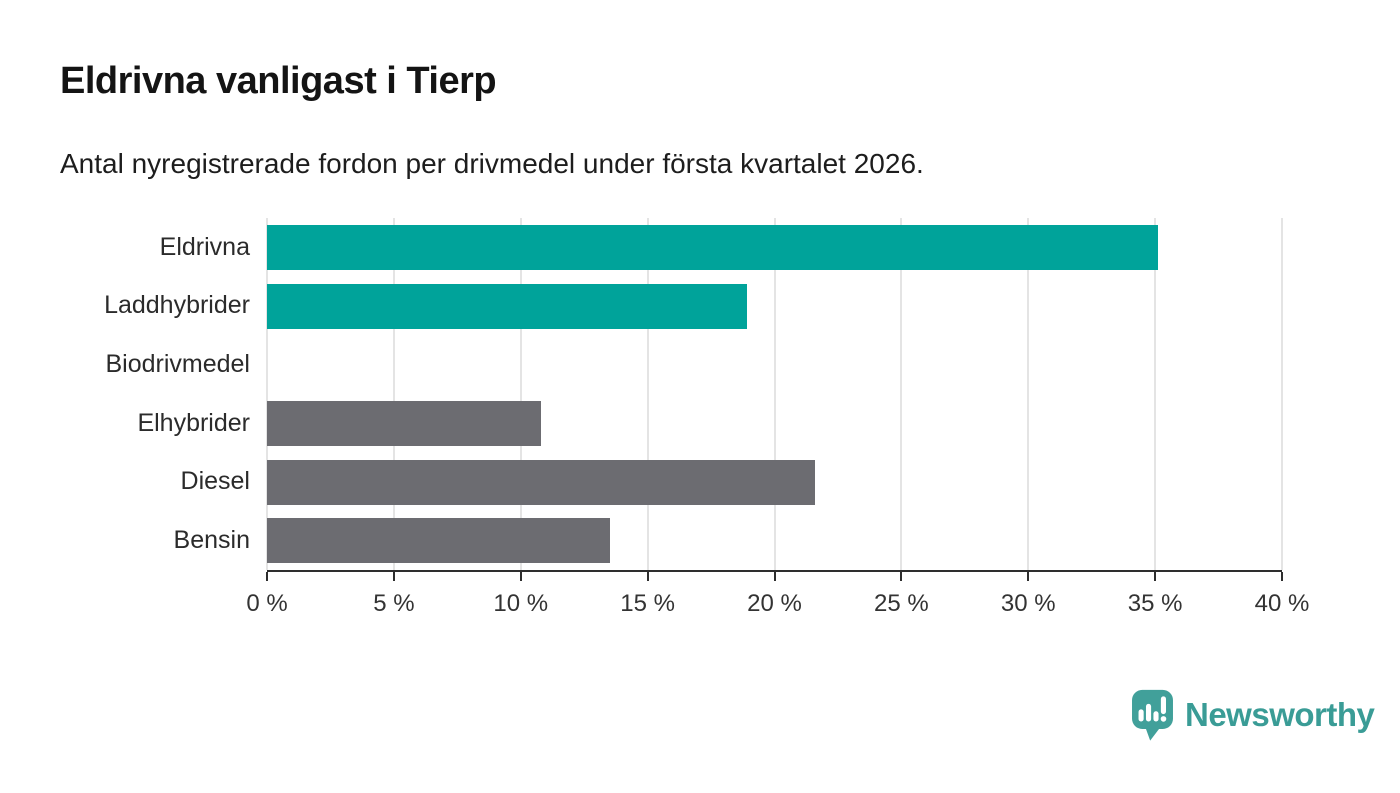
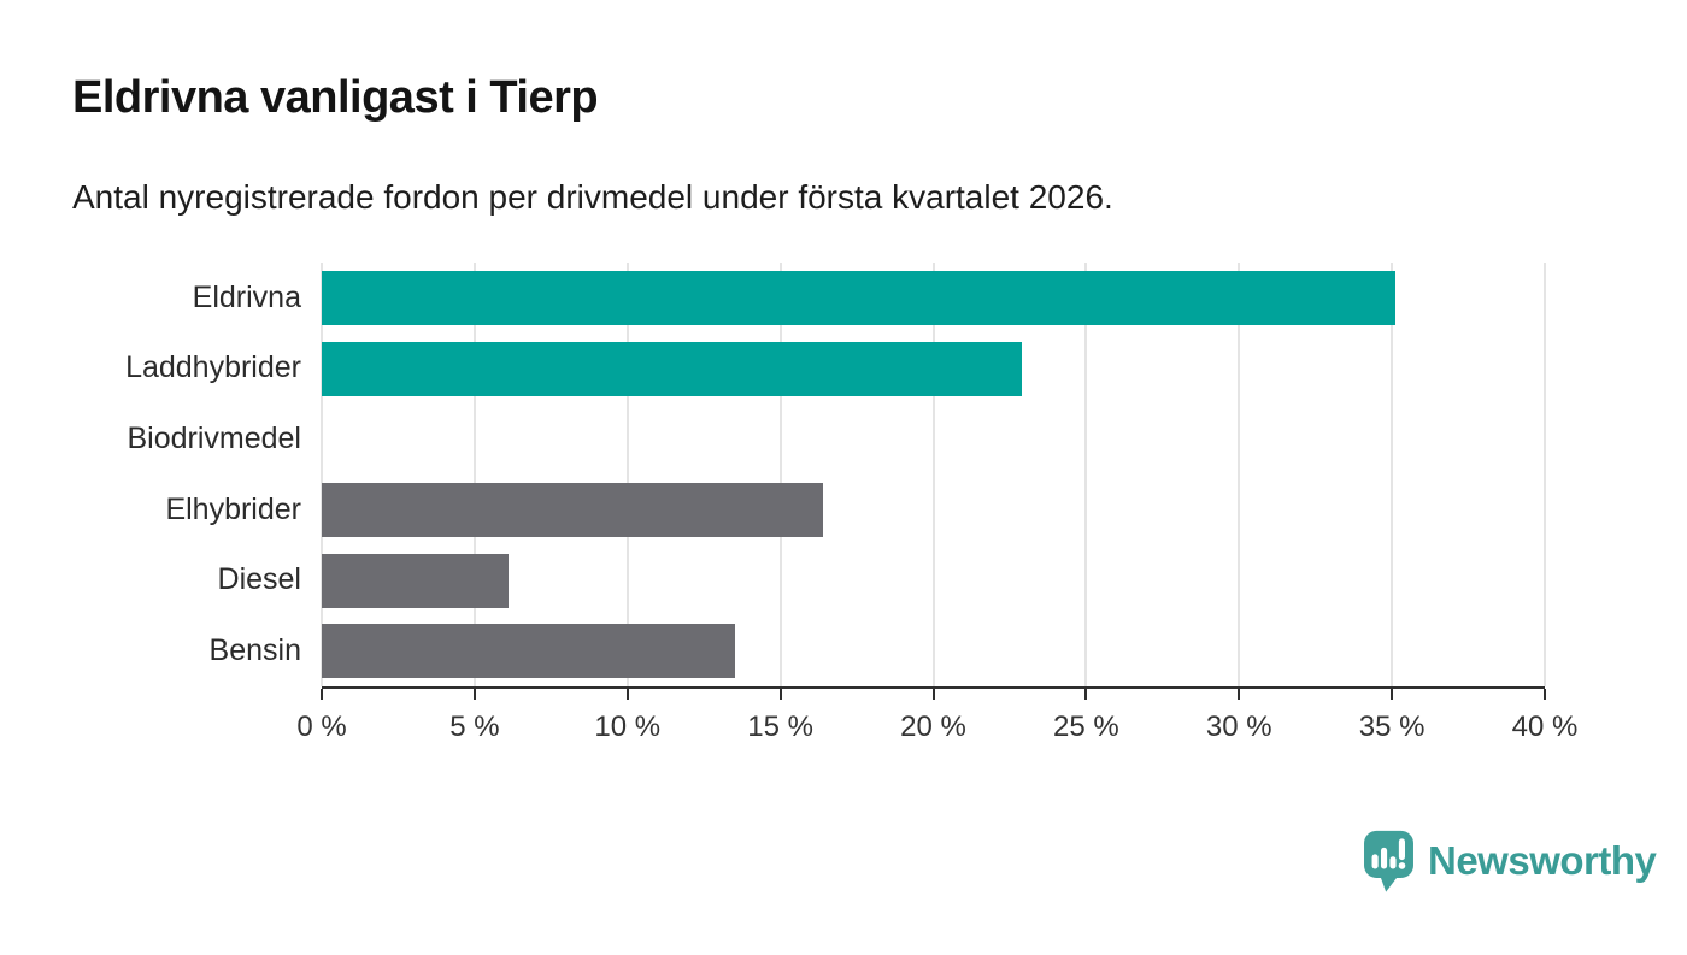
Laddhybrider: 18.9% -> 22.9%
Elhybrider: 10.8% -> 16.4%
Diesel: 21.6% -> 6.1%
